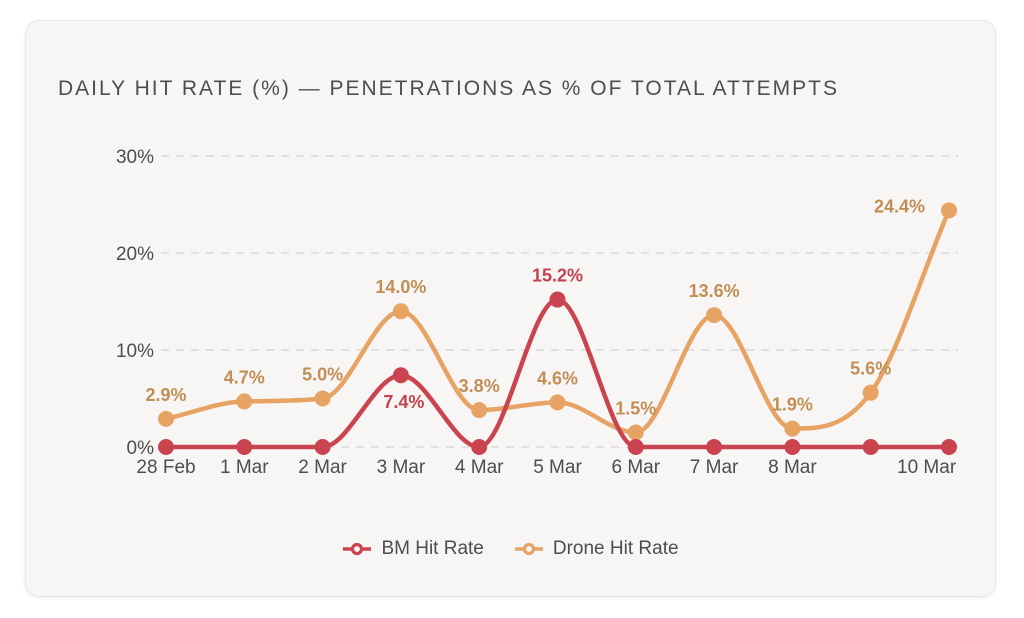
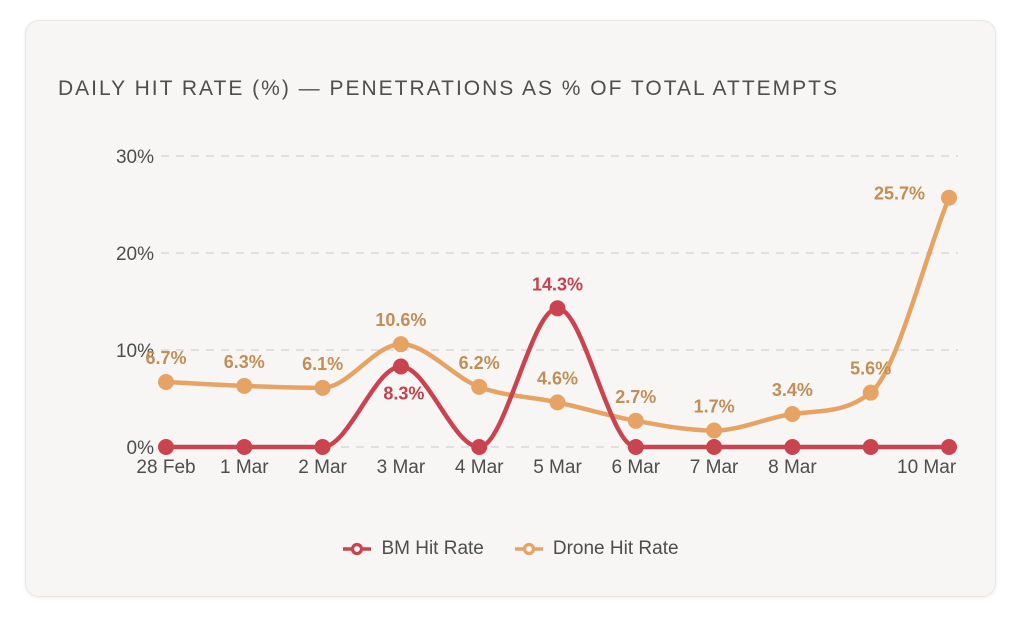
Drone Hit Rate/28 Feb: 2.9% -> 6.7%
Drone Hit Rate/1 Mar: 4.7% -> 6.3%
Drone Hit Rate/2 Mar: 5.0% -> 6.1%
BM Hit Rate/3 Mar: 7.4% -> 8.3%
Drone Hit Rate/3 Mar: 14.0% -> 10.6%
Drone Hit Rate/4 Mar: 3.8% -> 6.2%
BM Hit Rate/5 Mar: 15.2% -> 14.3%
Drone Hit Rate/6 Mar: 1.5% -> 2.7%
Drone Hit Rate/7 Mar: 13.6% -> 1.7%
Drone Hit Rate/8 Mar: 1.9% -> 3.4%
Drone Hit Rate/10 Mar: 24.4% -> 25.7%
